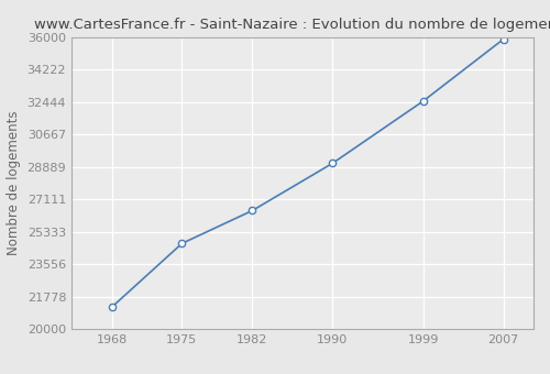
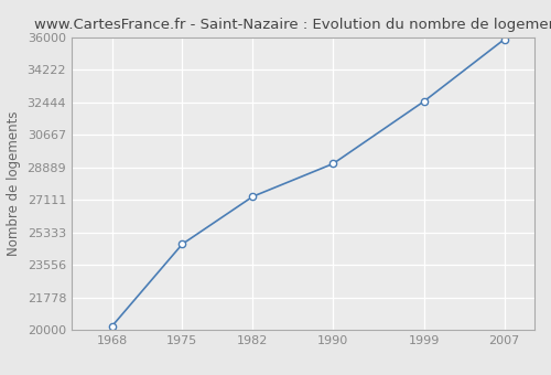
1968: 21200 -> 20200
1982: 26500 -> 27300
